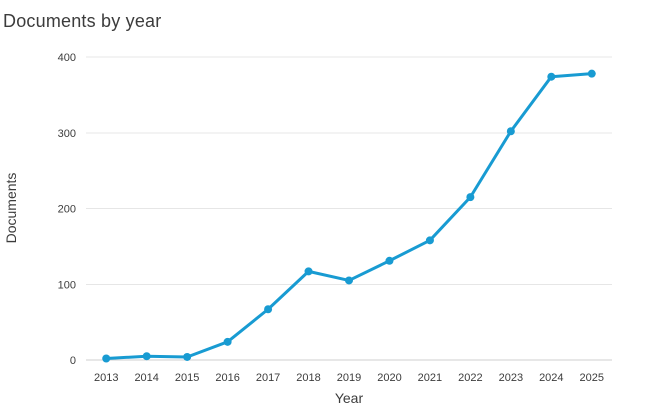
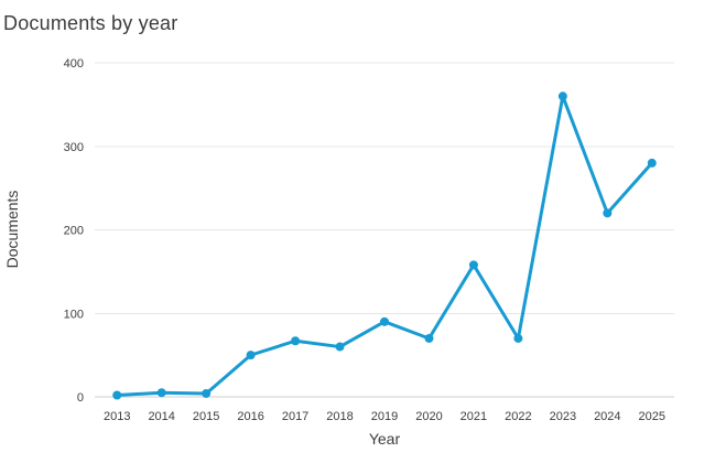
2016: 20 -> 50
2018: 120 -> 60
2019: 100 -> 90
2020: 130 -> 70
2022: 220 -> 70
2023: 300 -> 360
2024: 370 -> 220
2025: 380 -> 280
